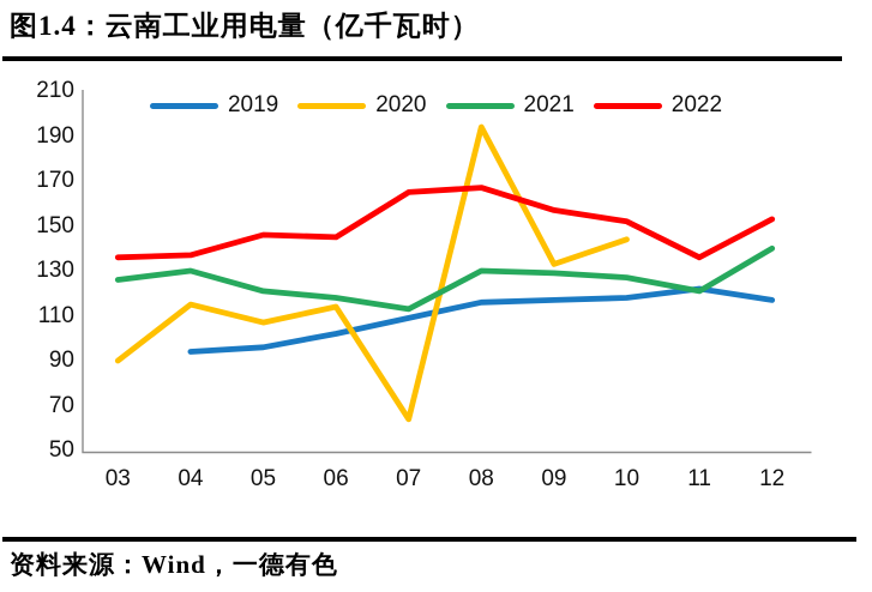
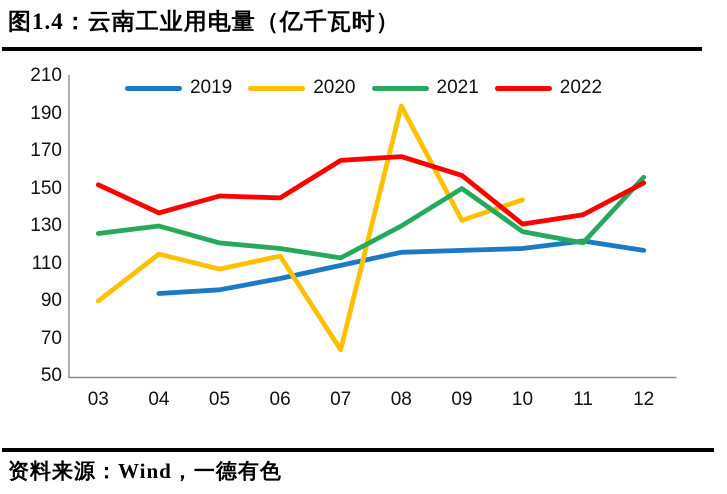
2022/03: 136 -> 152
2021/09: 129 -> 150
2022/10: 152 -> 131
2021/12: 140 -> 156
